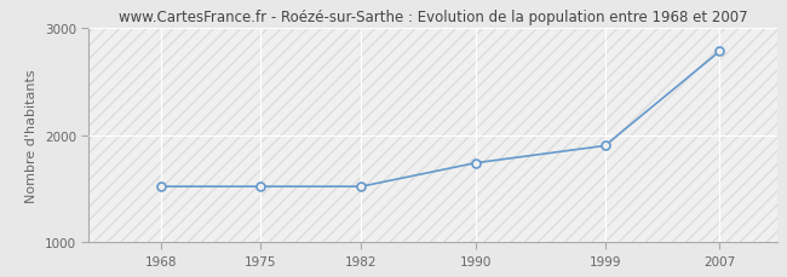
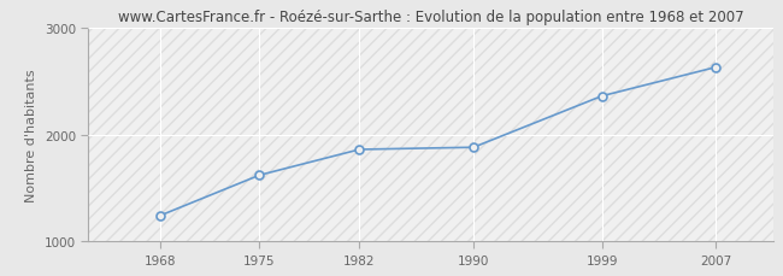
1968: 1520 -> 1240
1975: 1520 -> 1620
1982: 1520 -> 1860
1990: 1740 -> 1880
1999: 1900 -> 2360
2007: 2780 -> 2630
